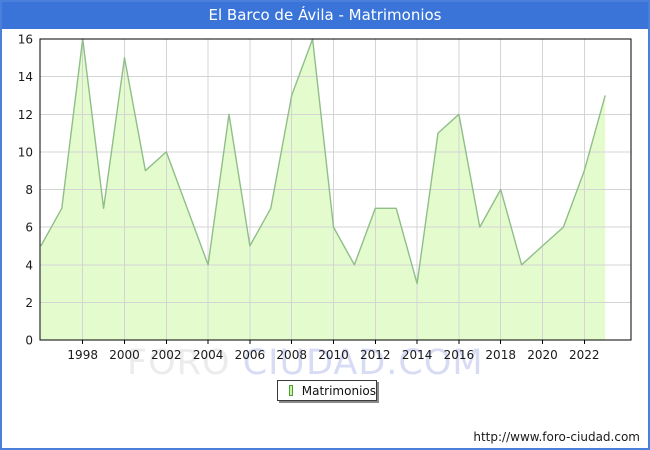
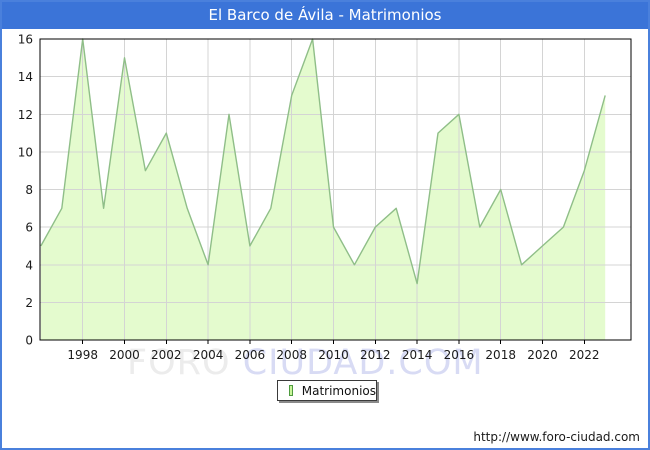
2002: 10 -> 11
2012: 7 -> 6
